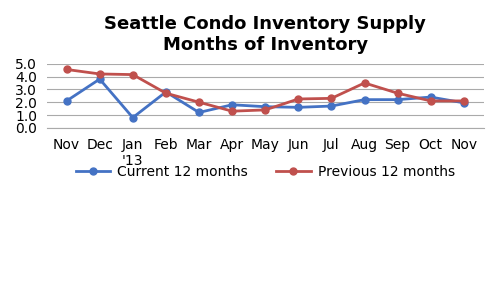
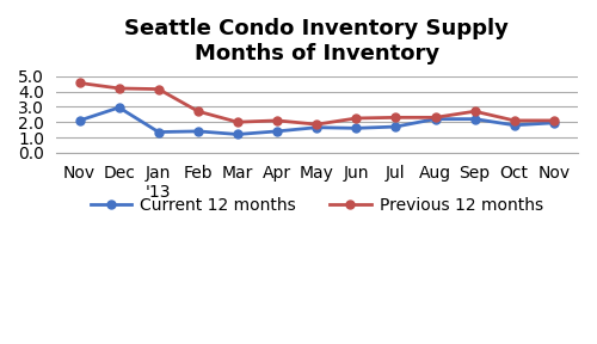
Current 12 months/Dec: 3.8 -> 3.0
Current 12 months/Jan '13: 0.8 -> 1.4
Current 12 months/Feb: 2.8 -> 1.4
Current 12 months/Apr: 1.8 -> 1.4
Previous 12 months/Apr: 1.3 -> 2.1
Previous 12 months/May: 1.4 -> 1.9
Previous 12 months/Aug: 3.5 -> 2.3
Current 12 months/Oct: 2.4 -> 1.8
